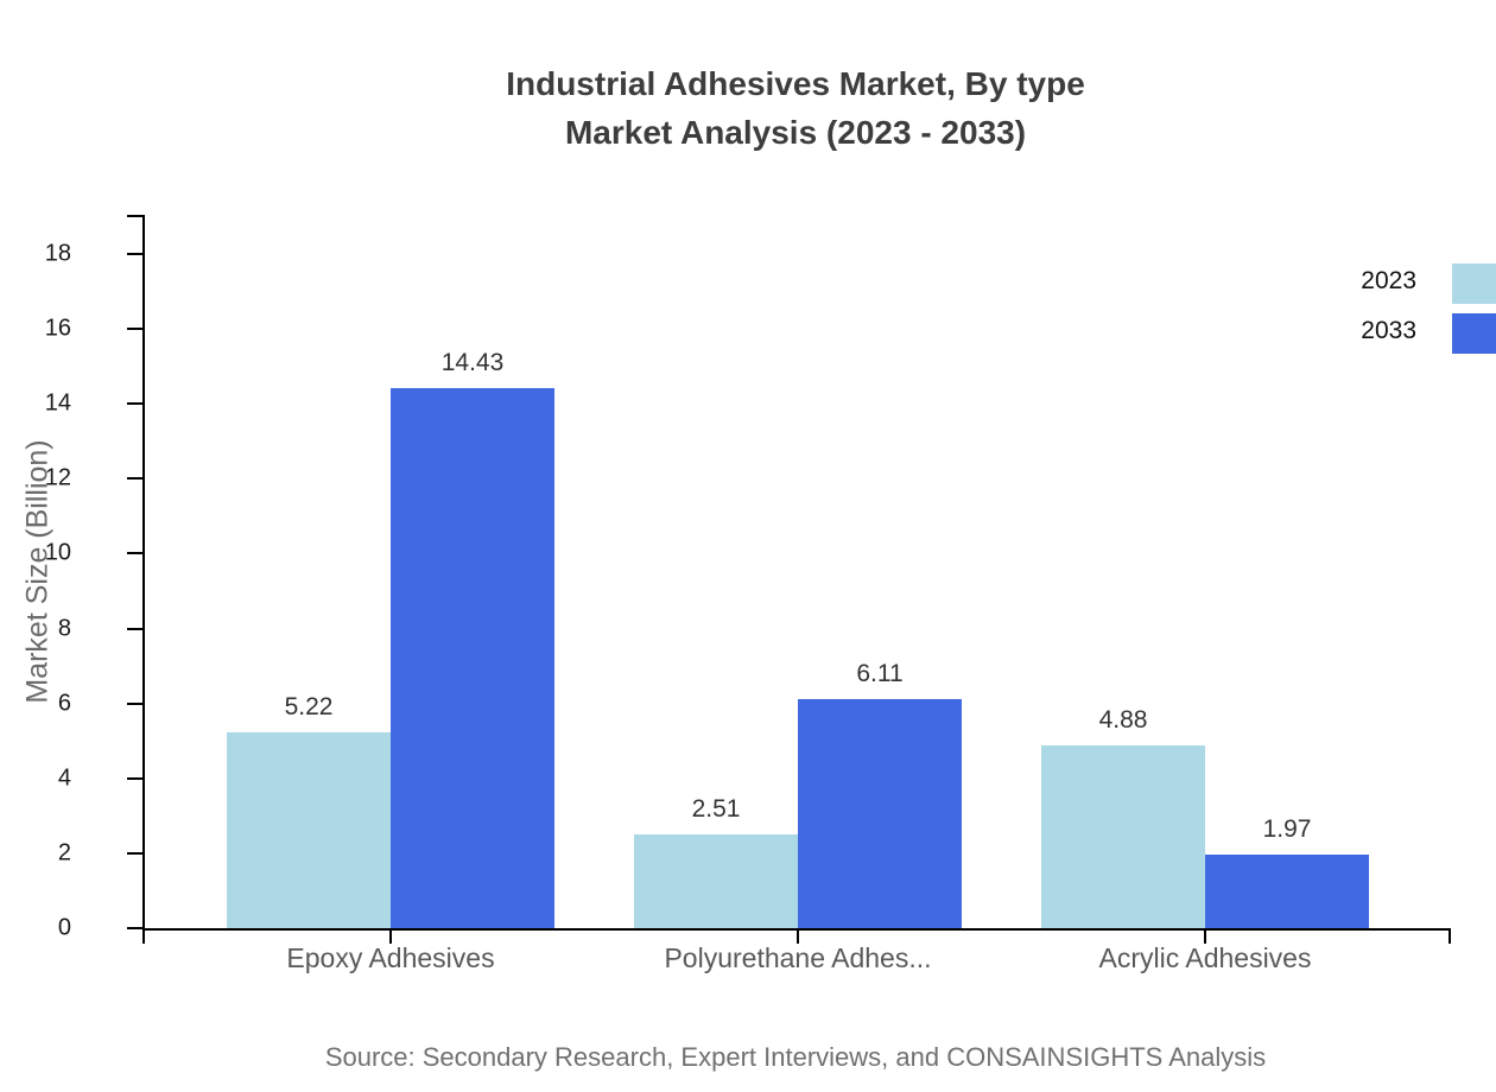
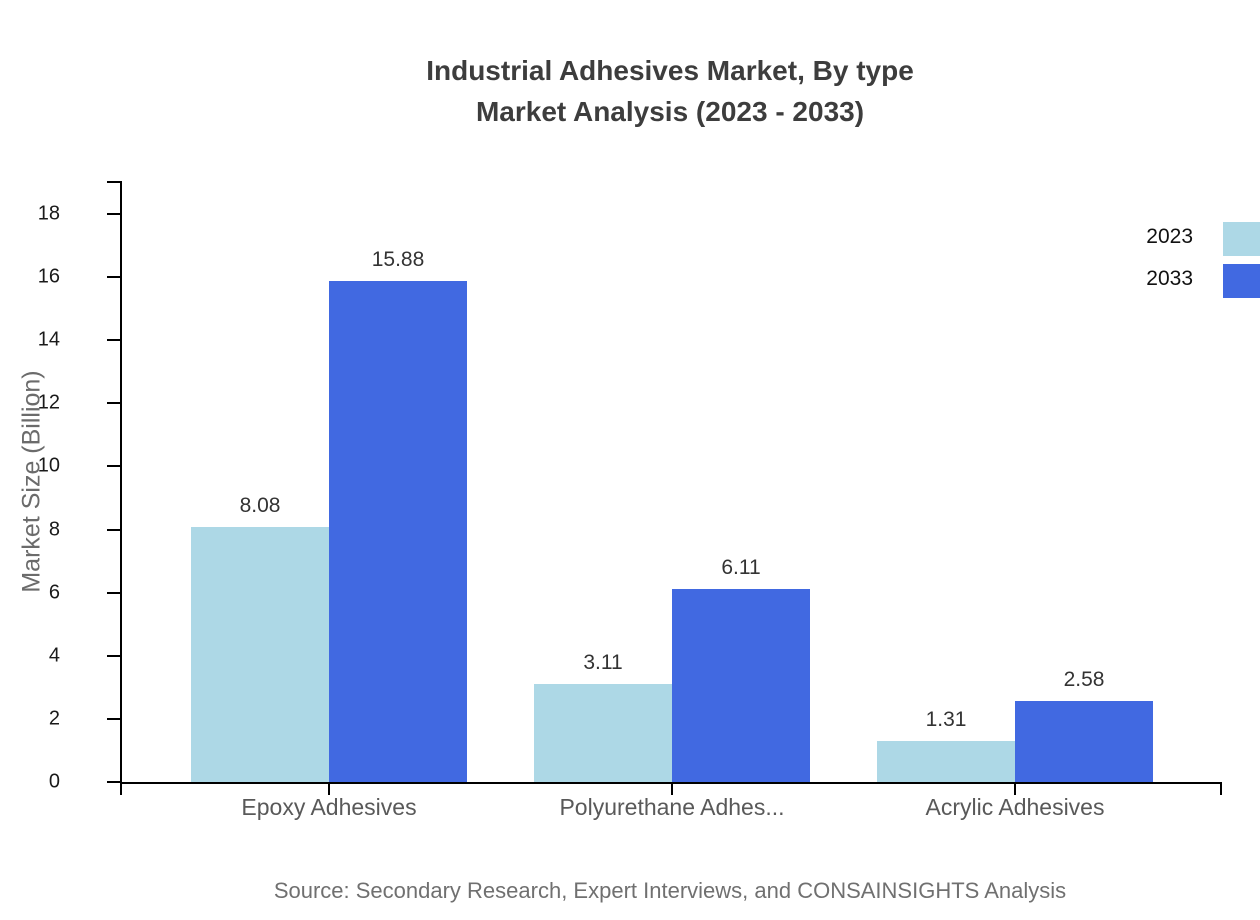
2023/Epoxy Adhesives: 5.22 -> 8.08
2033/Epoxy Adhesives: 14.43 -> 15.88
2023/Polyurethane Adhes...: 2.51 -> 3.11
2023/Acrylic Adhesives: 4.88 -> 1.31
2033/Acrylic Adhesives: 1.97 -> 2.58
